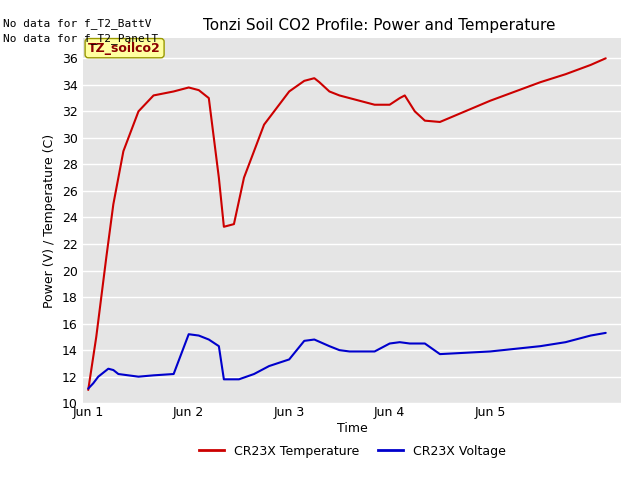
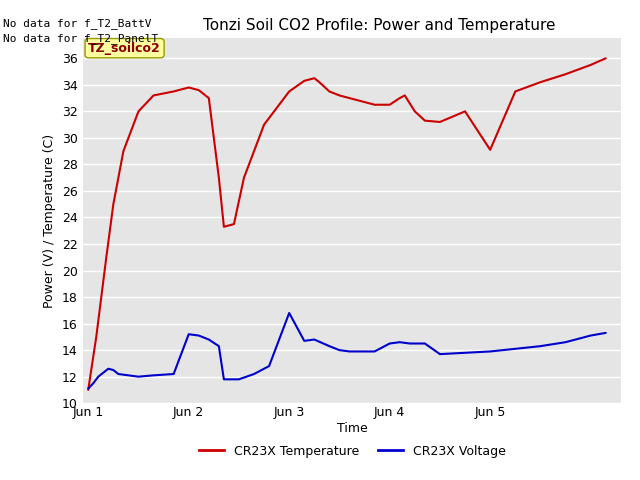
CR23X Voltage/Jun 3: 13.3 -> 16.8
CR23X Temperature/Jun 5: 32.8 -> 29.1
